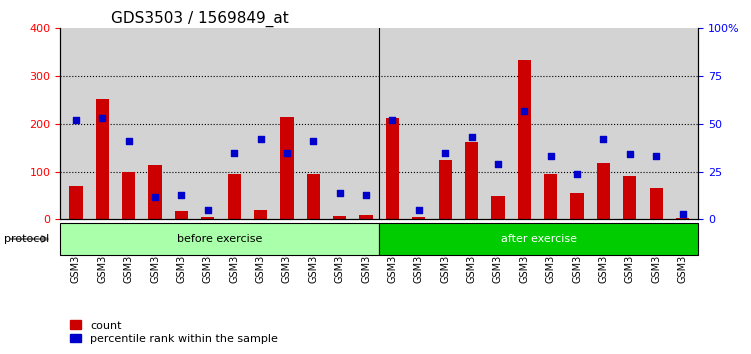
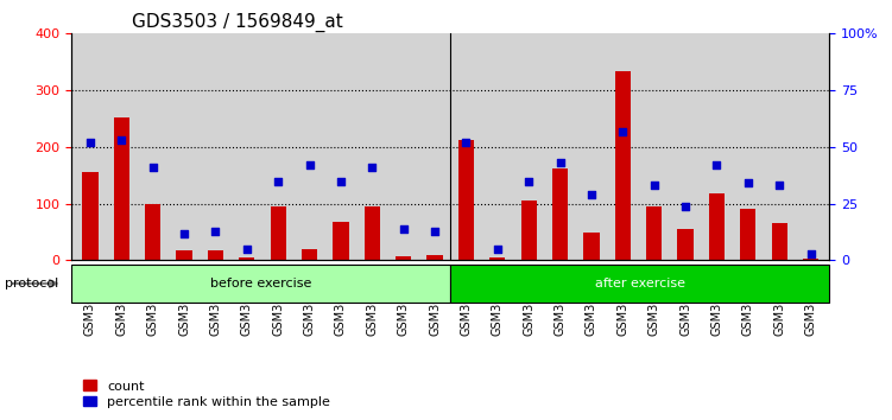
count/GSM306062: 70 -> 155
count/GSM306068: 115 -> 18
count/GSM306078: 215 -> 68
count/GSM306067: 125 -> 105
